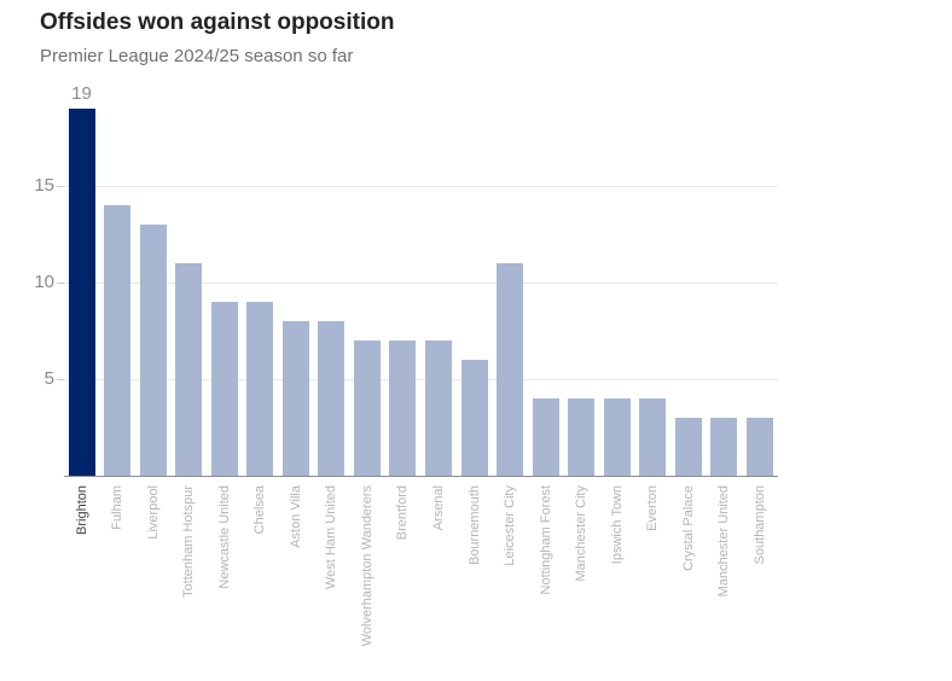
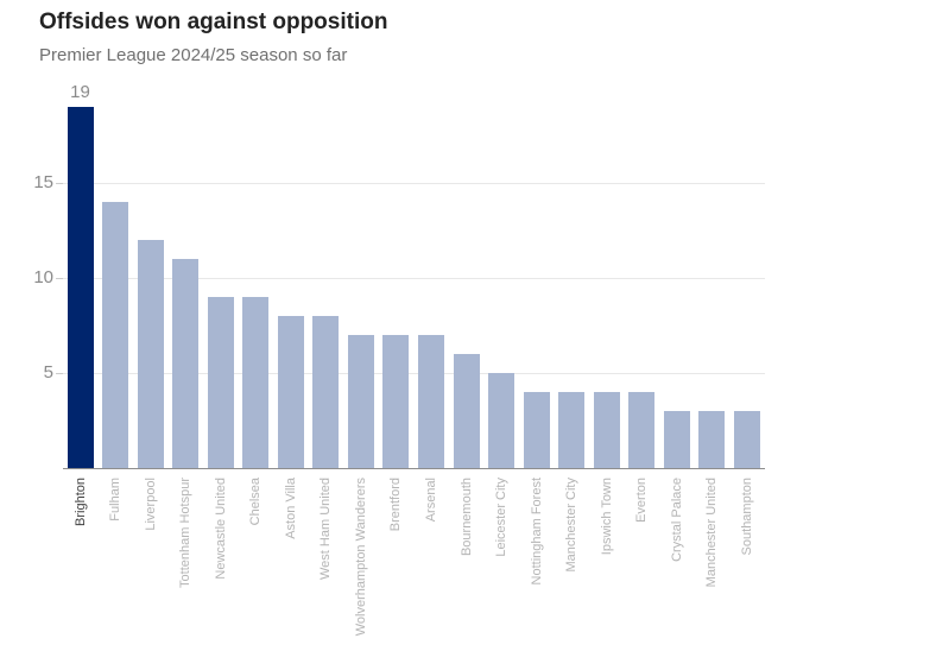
Liverpool: 13 -> 12
Leicester City: 11 -> 5
